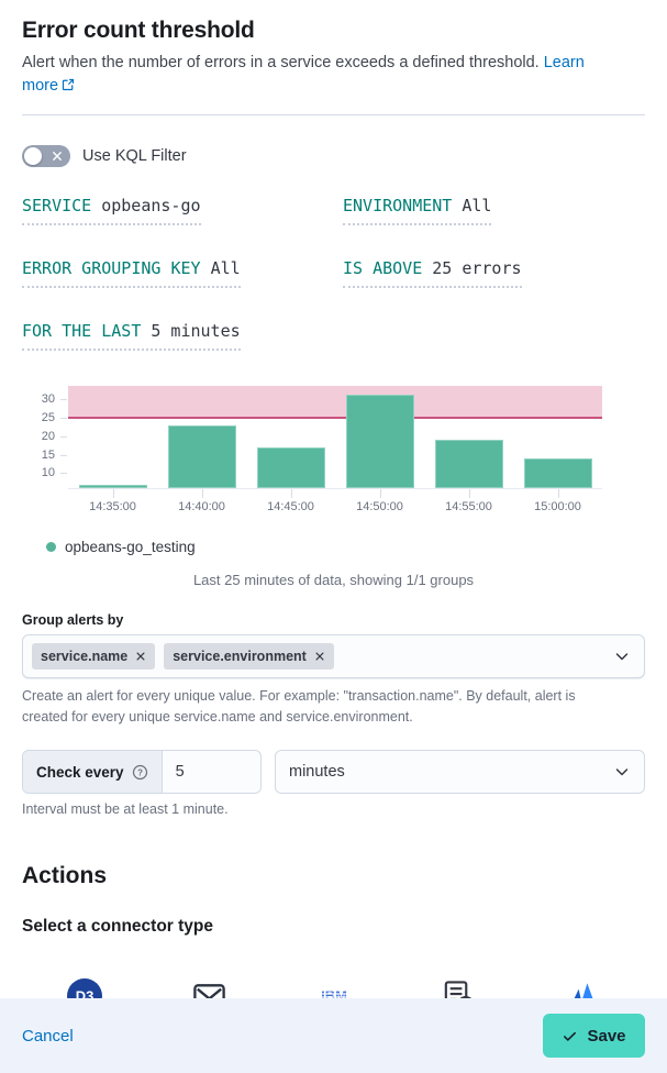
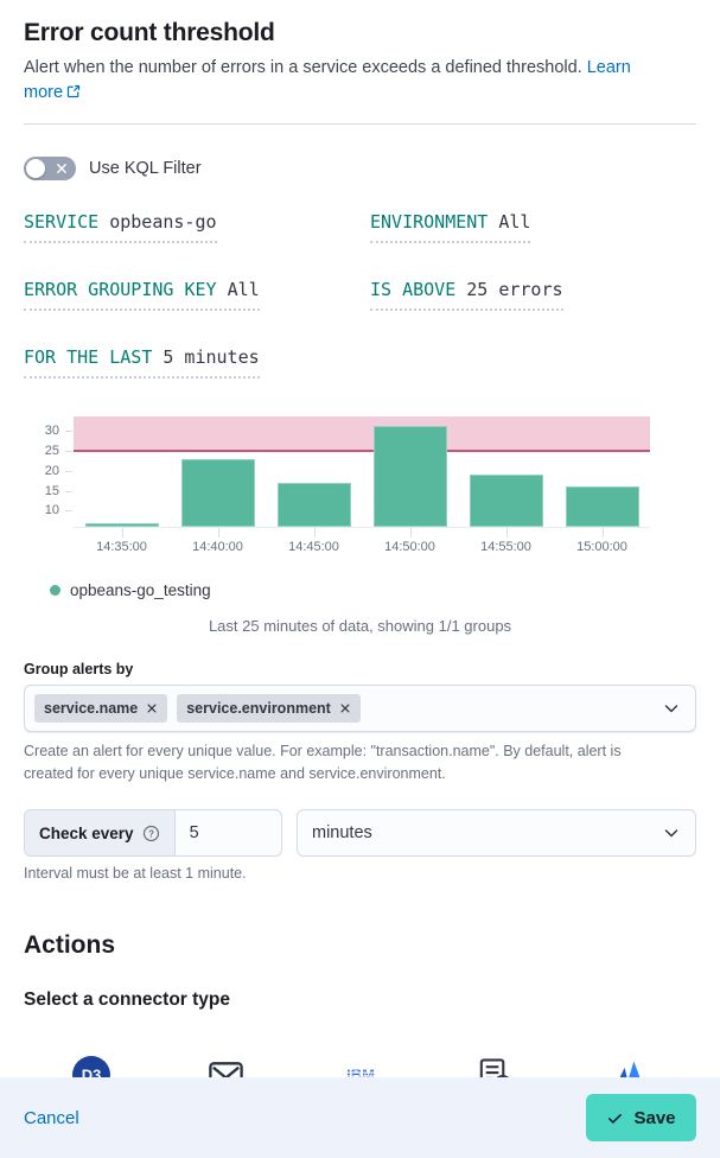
15:00:00: 14 -> 16
